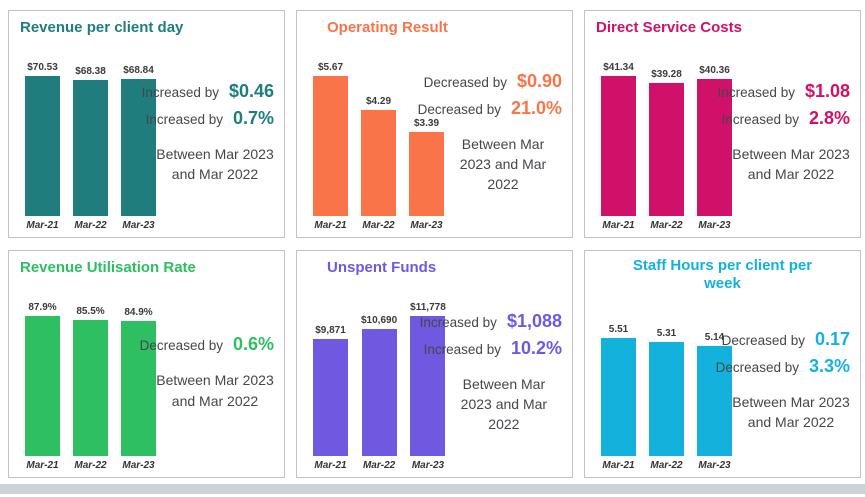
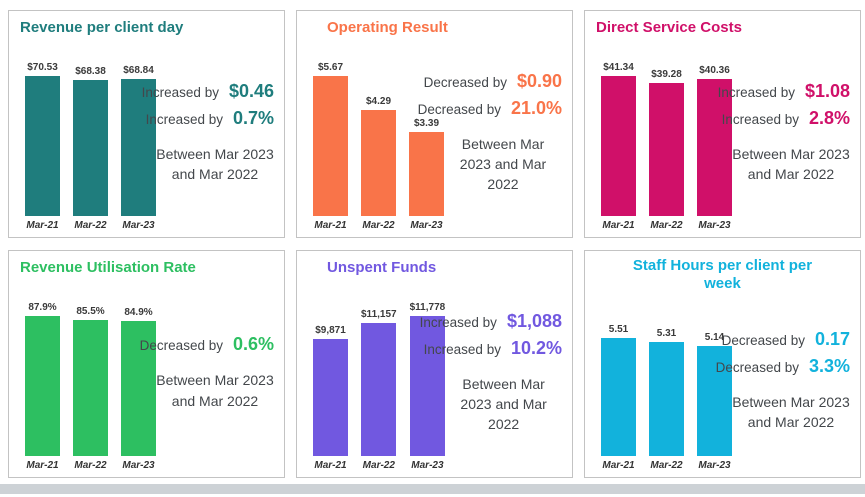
Unspent Funds/Mar-22: $10,690 -> $11,157
